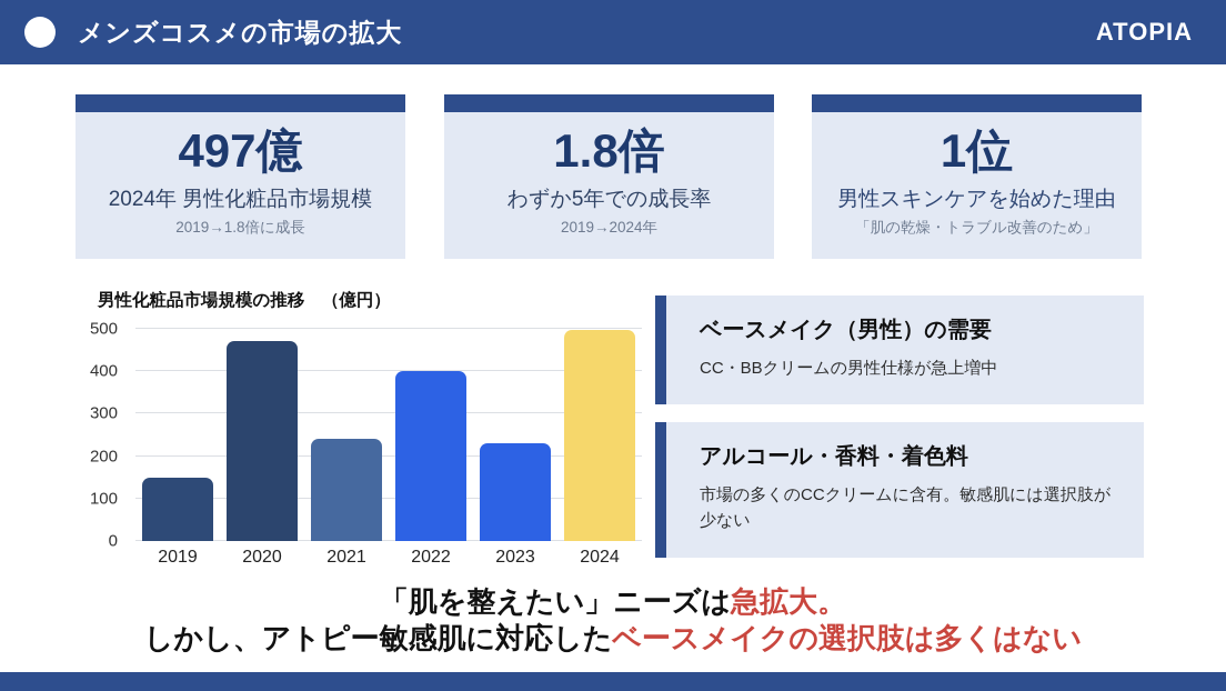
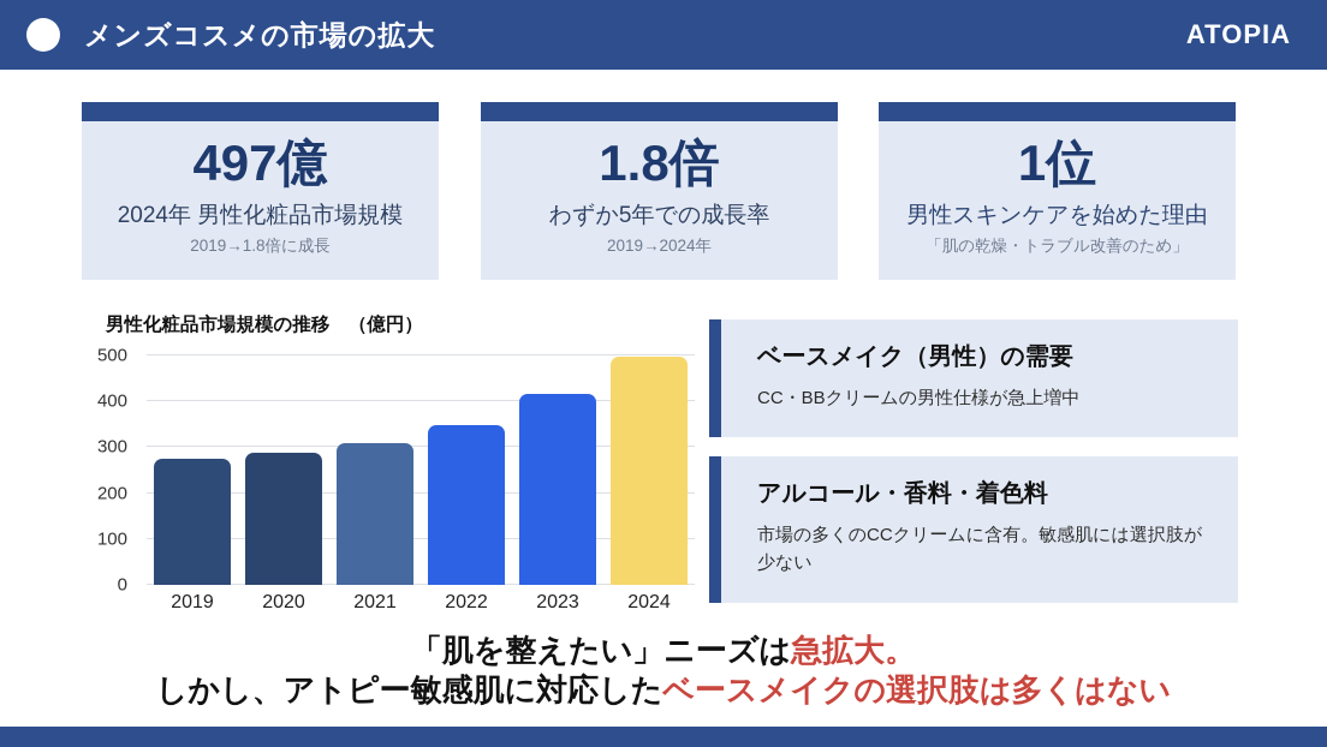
2019: 150 -> 280
2020: 470 -> 290
2021: 240 -> 310
2022: 400 -> 350
2023: 230 -> 420
